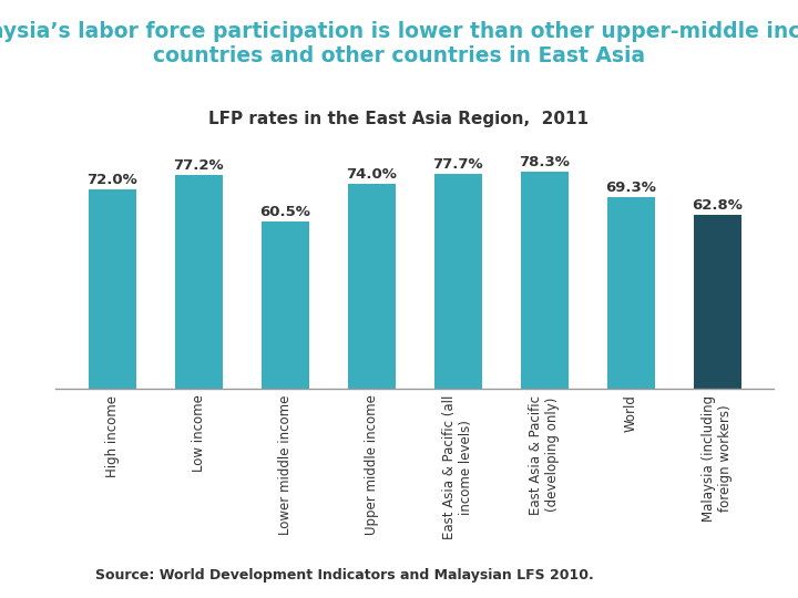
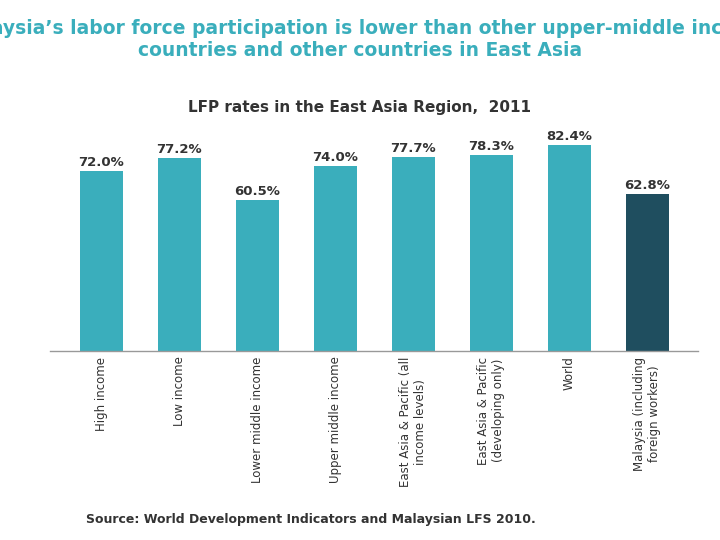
World: 69.3% -> 82.4%
